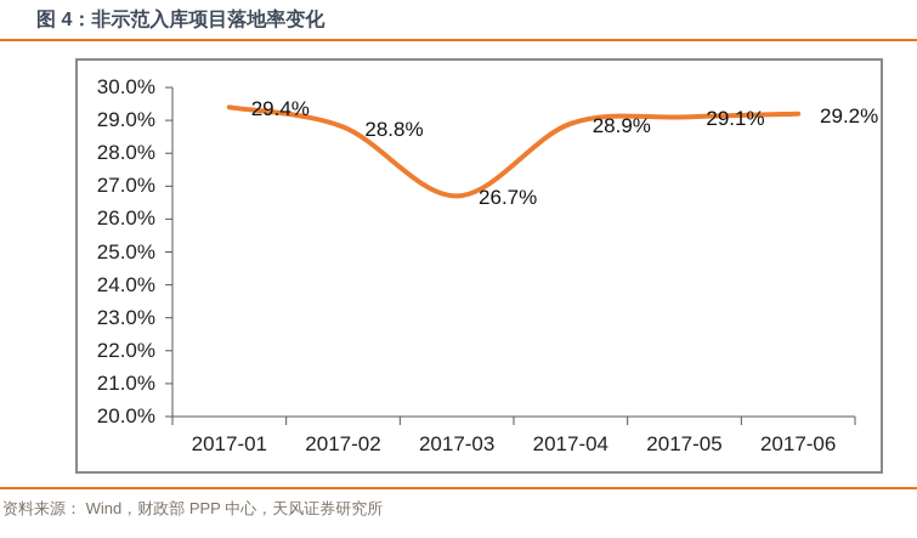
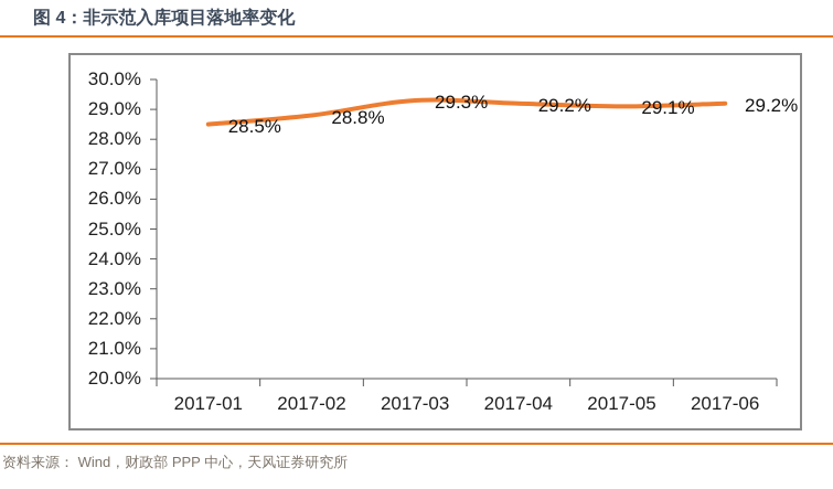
2017-01: 29.4% -> 28.5%
2017-03: 26.7% -> 29.3%
2017-04: 28.9% -> 29.2%
